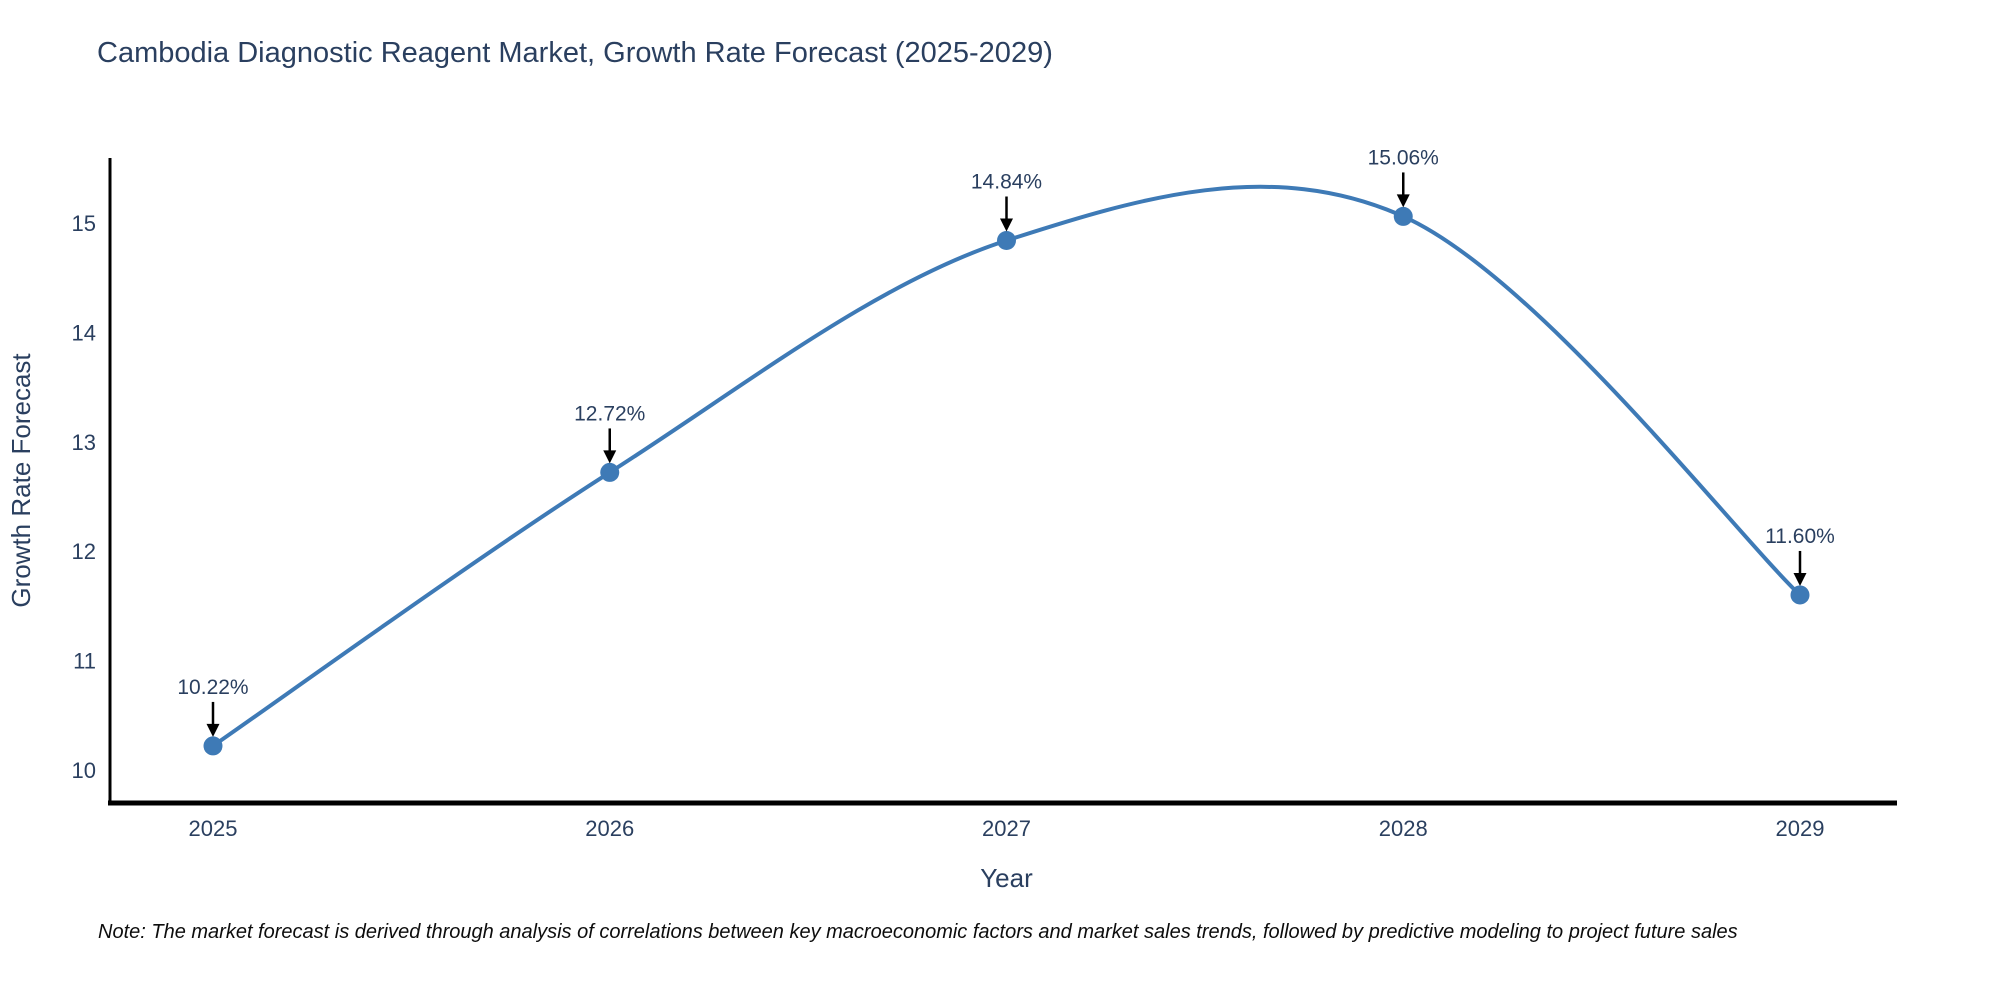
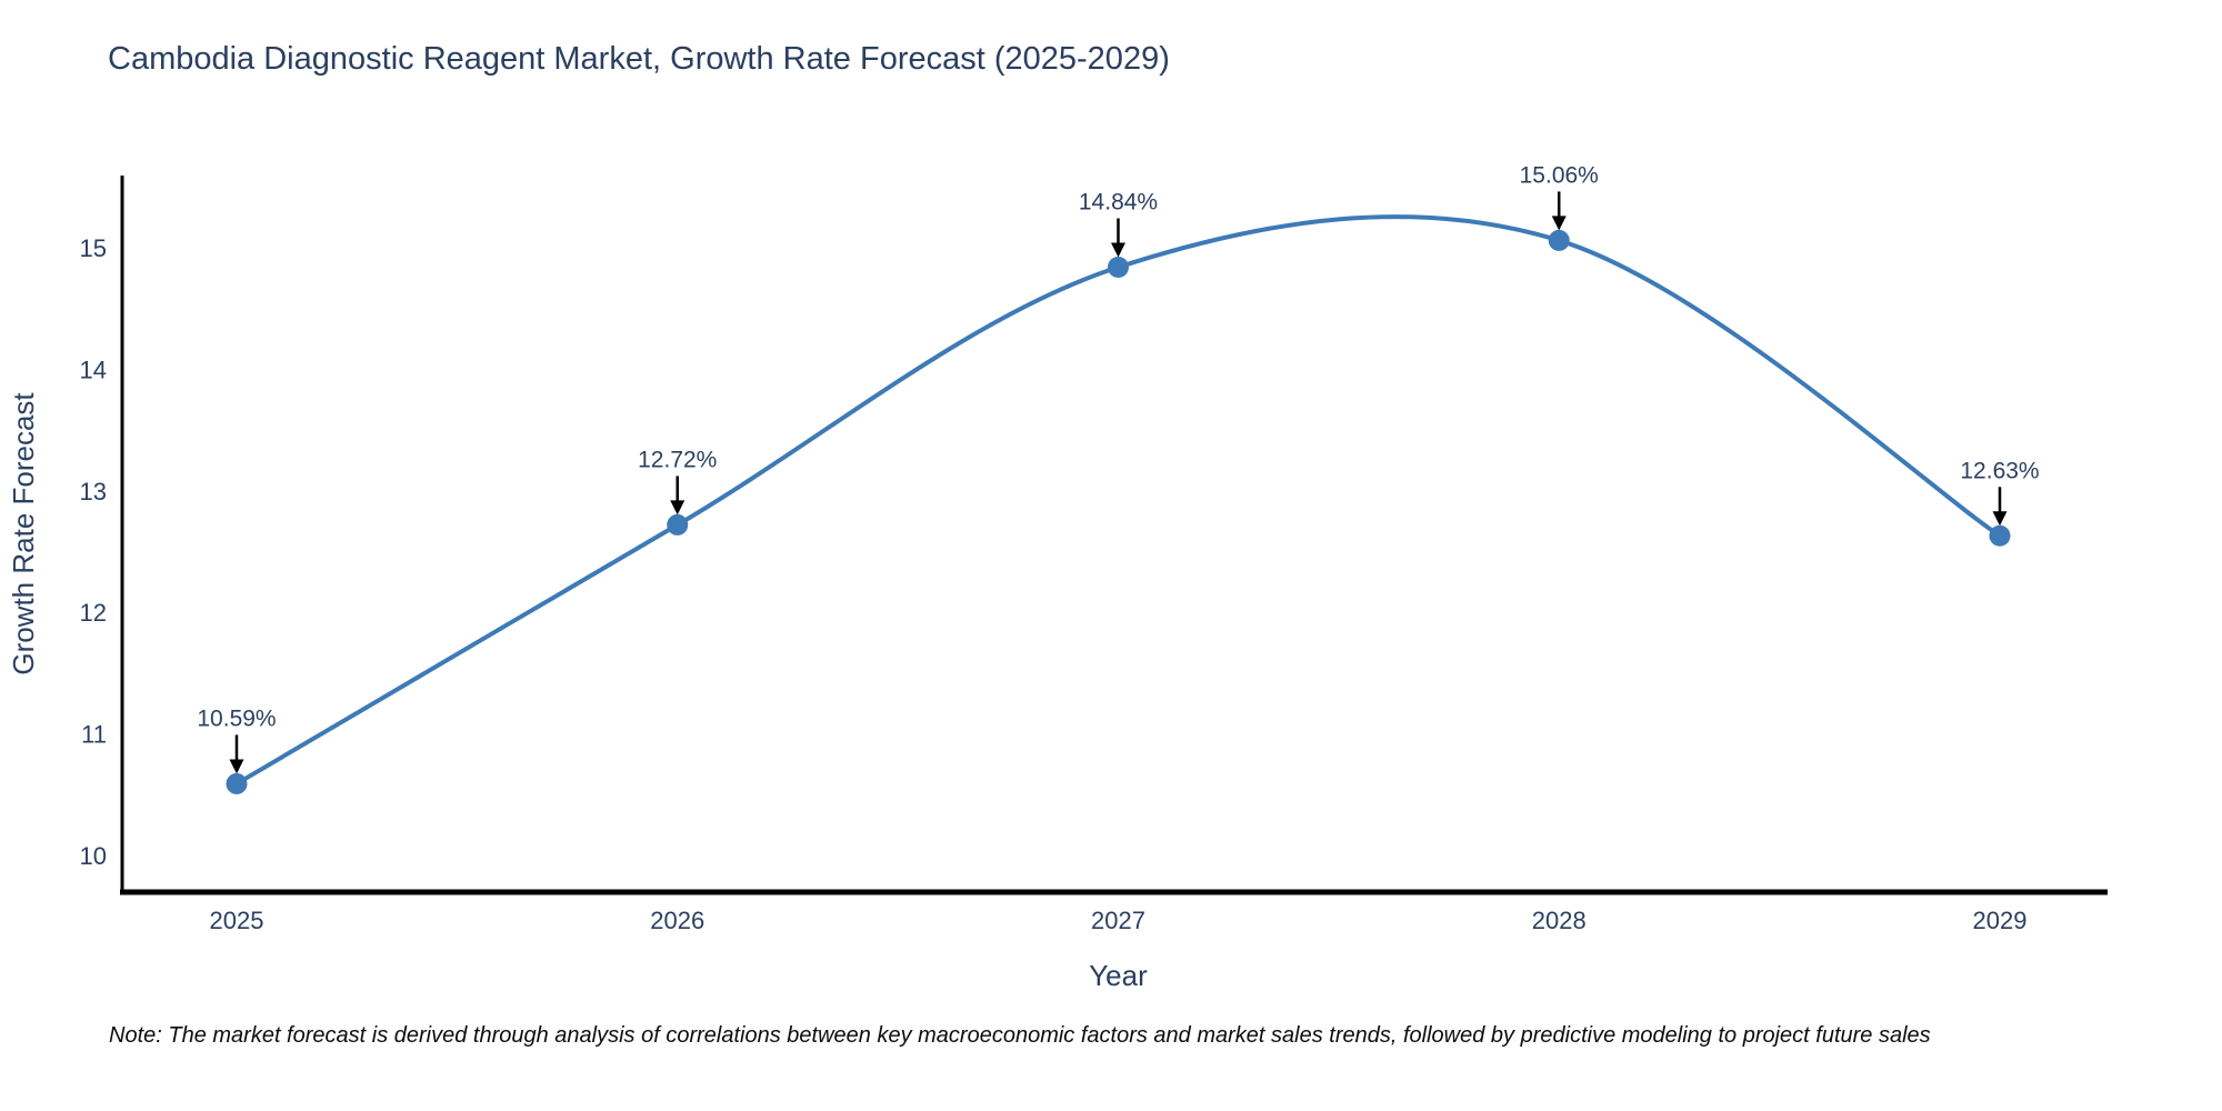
2025: 10.22% -> 10.59%
2029: 11.60% -> 12.63%
